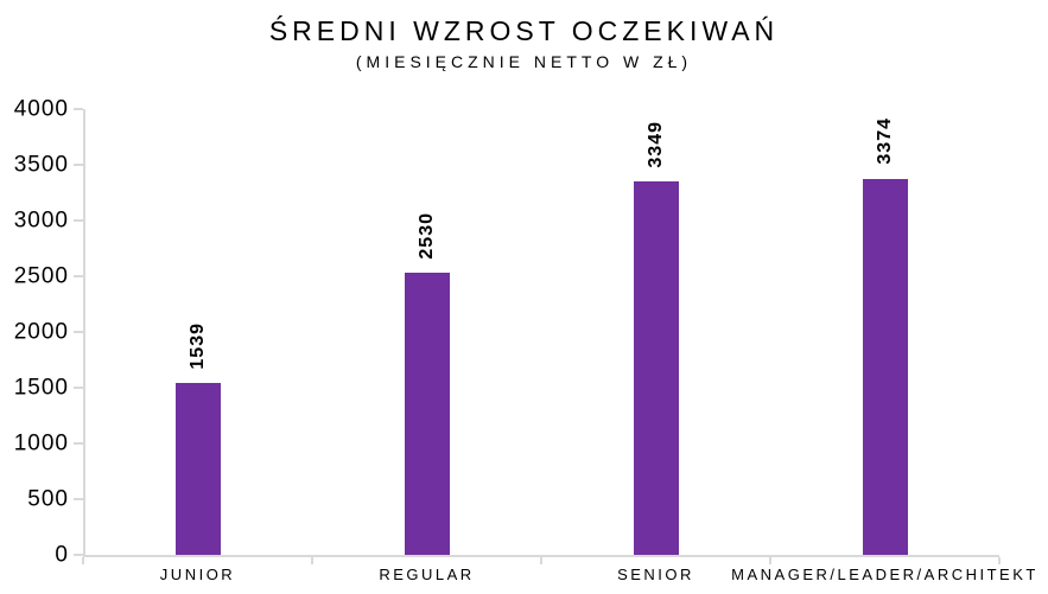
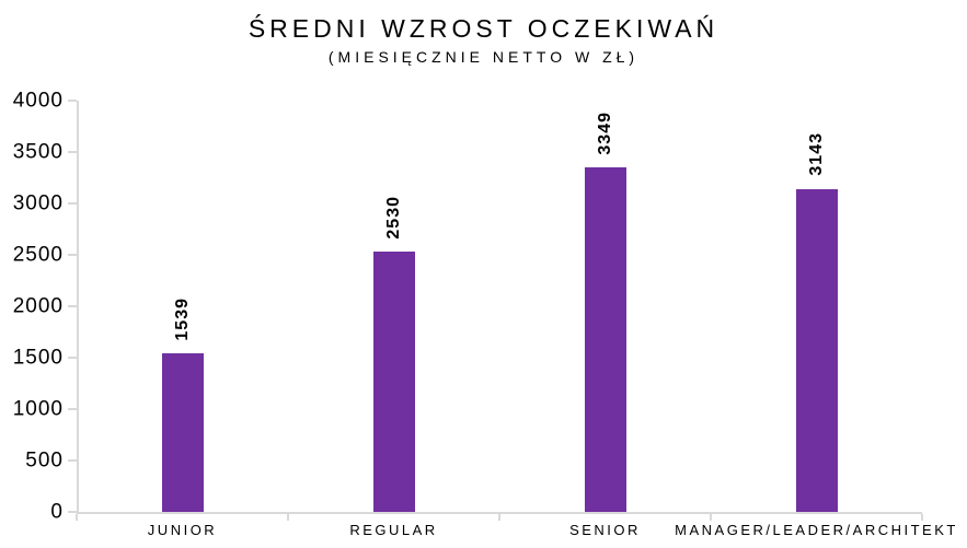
MANAGER/LEADER/ARCHITEKT: 3374 -> 3143
